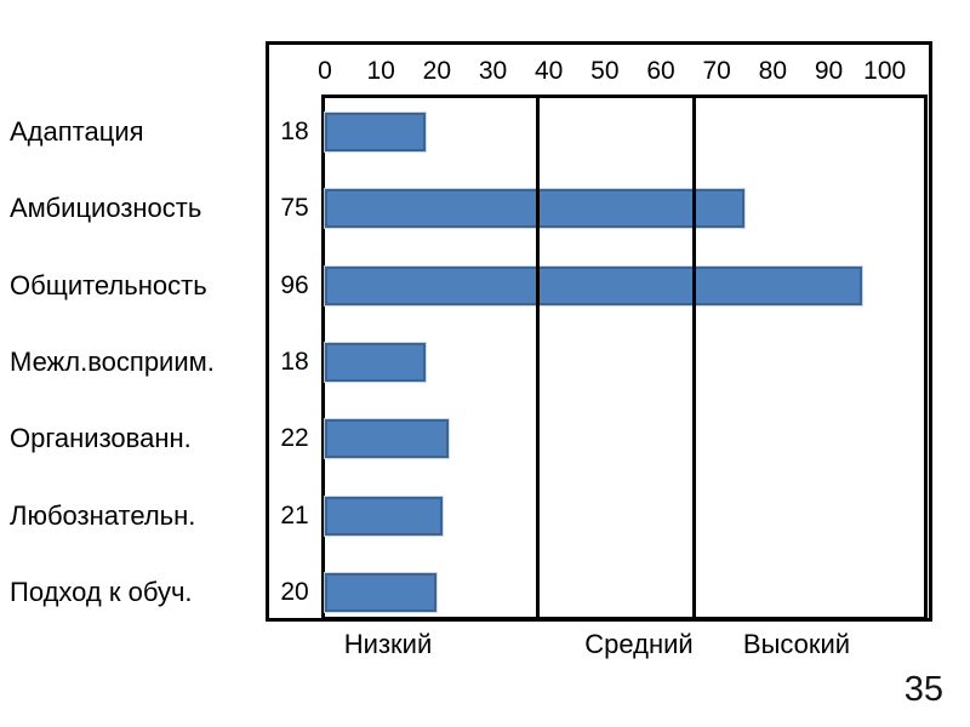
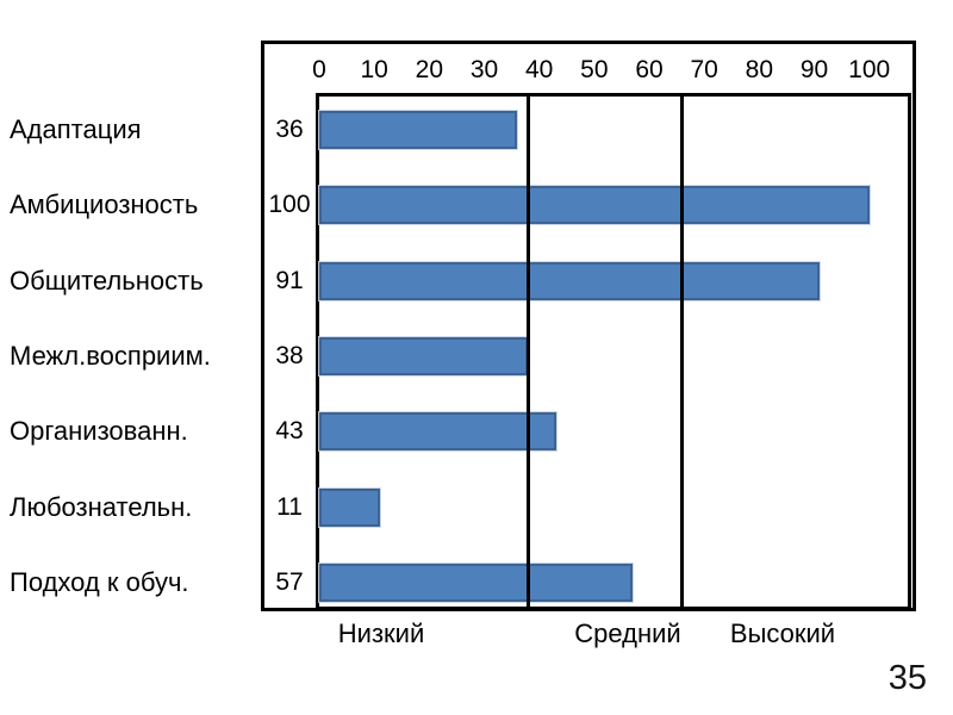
Адаптация: 18 -> 36
Амбициозность: 75 -> 100
Общительность: 96 -> 91
Межл.восприим.: 18 -> 38
Организованн.: 22 -> 43
Любознательн.: 21 -> 11
Подход к обуч.: 20 -> 57
